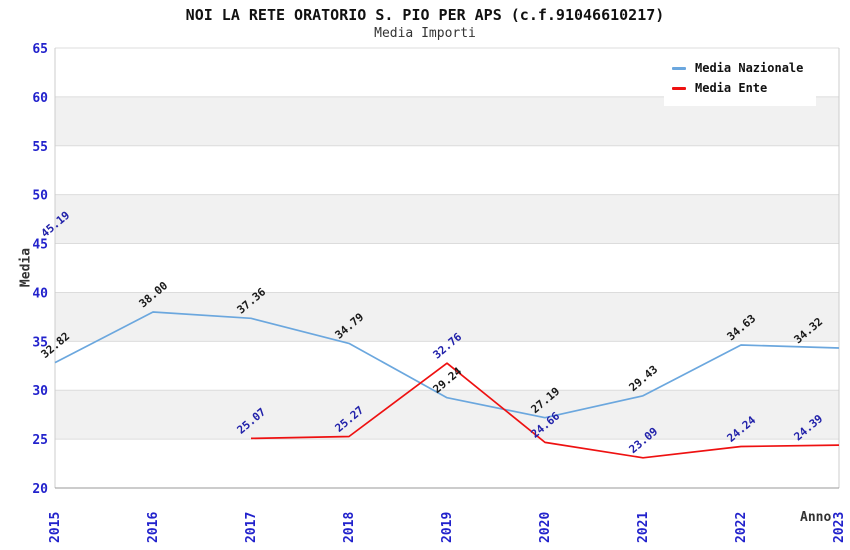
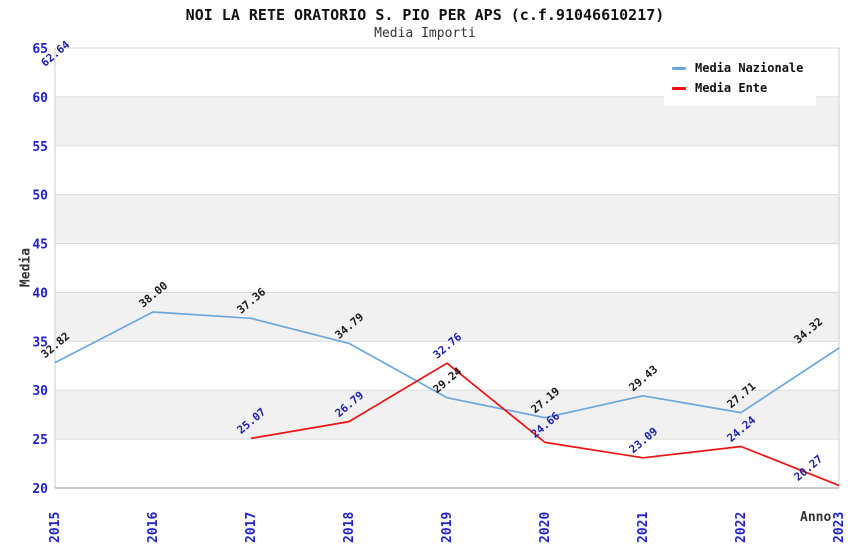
Media Ente/2015: 45.19 -> 62.64
Media Ente/2018: 25.27 -> 26.79
Media Nazionale/2022: 34.63 -> 27.71
Media Ente/2023: 24.39 -> 20.27
